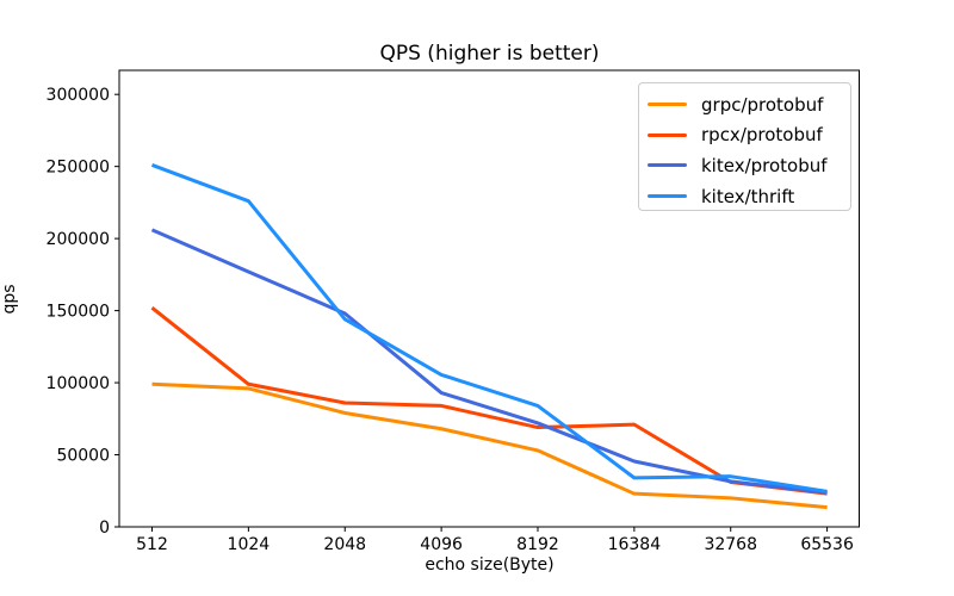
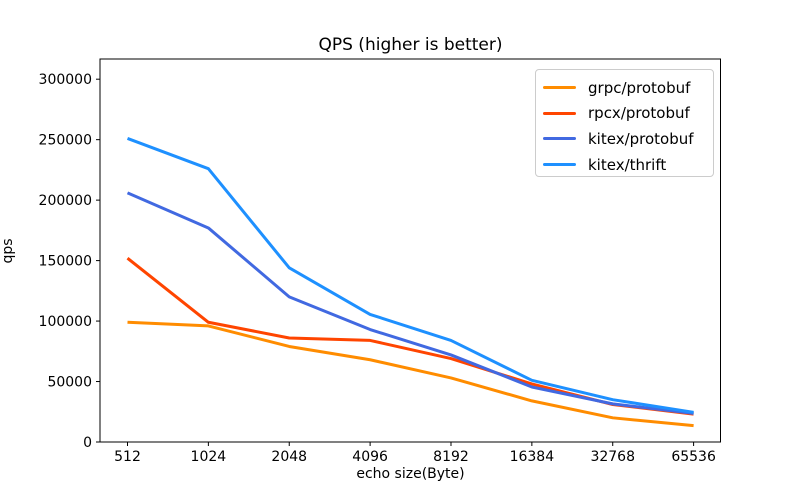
kitex/protobuf/2048: 148000 -> 120000
grpc/protobuf/16384: 23000 -> 34000
rpcx/protobuf/16384: 71000 -> 48000
kitex/thrift/16384: 34000 -> 51000
